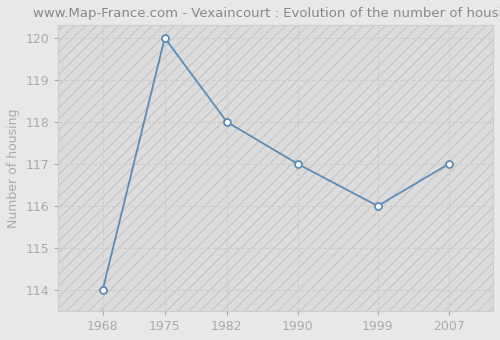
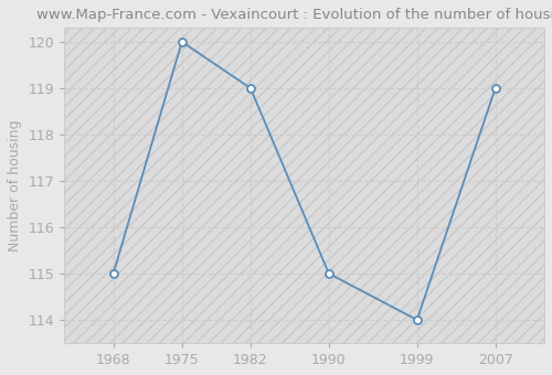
1968: 114 -> 115
1982: 118 -> 119
1990: 117 -> 115
1999: 116 -> 114
2007: 117 -> 119
